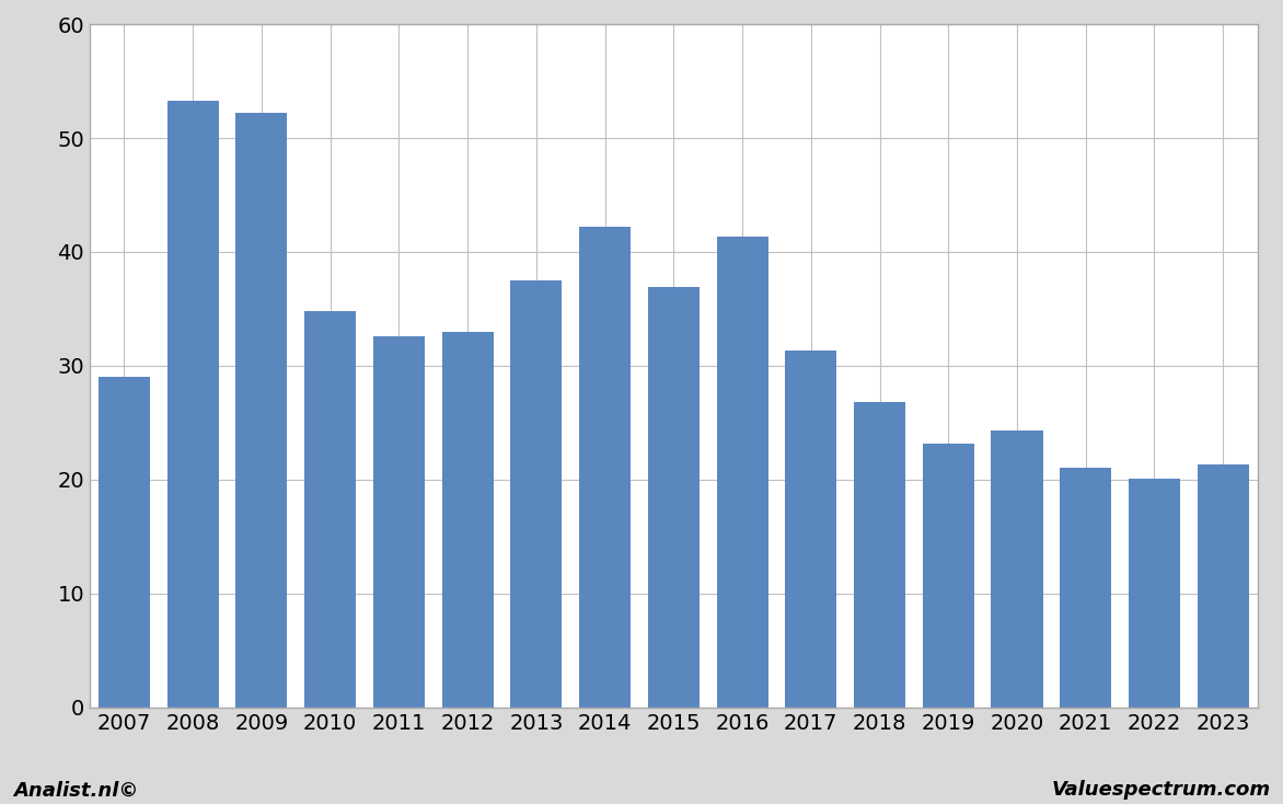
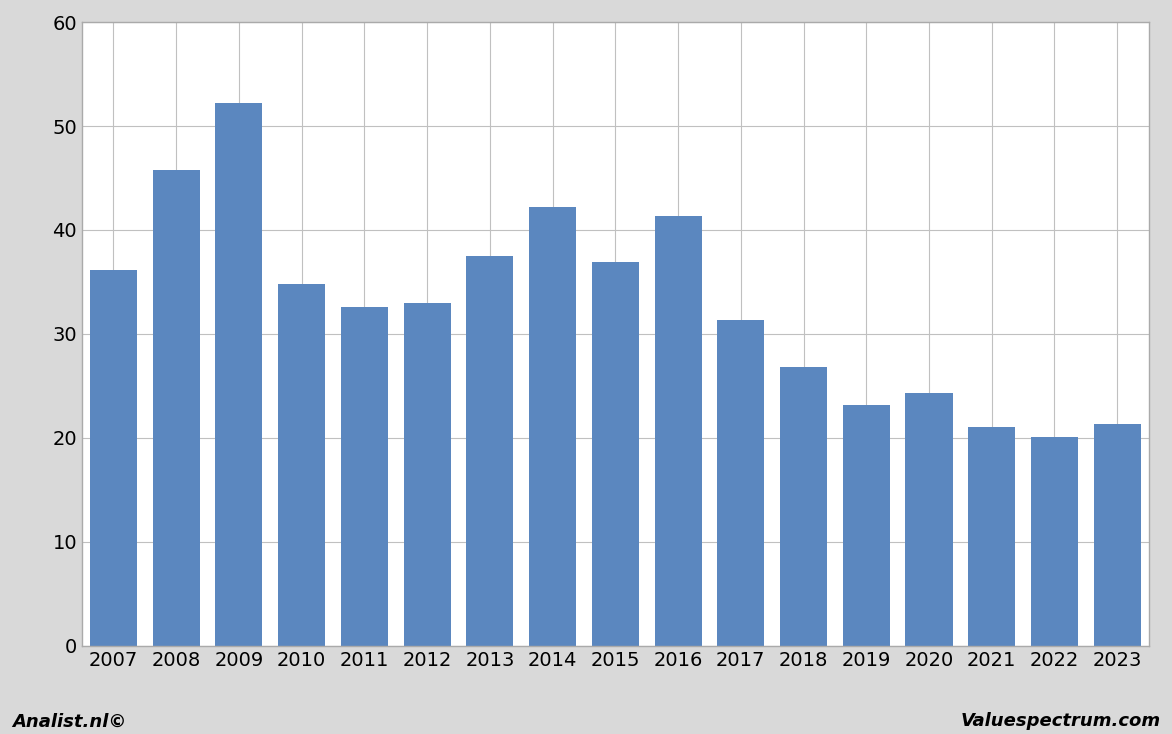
2007: 29.0 -> 36.2
2008: 53.3 -> 45.8
